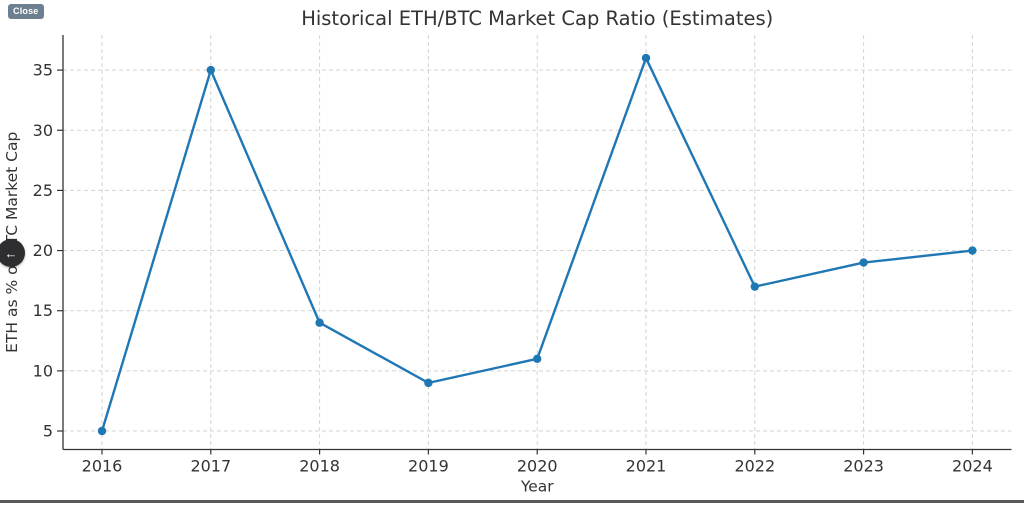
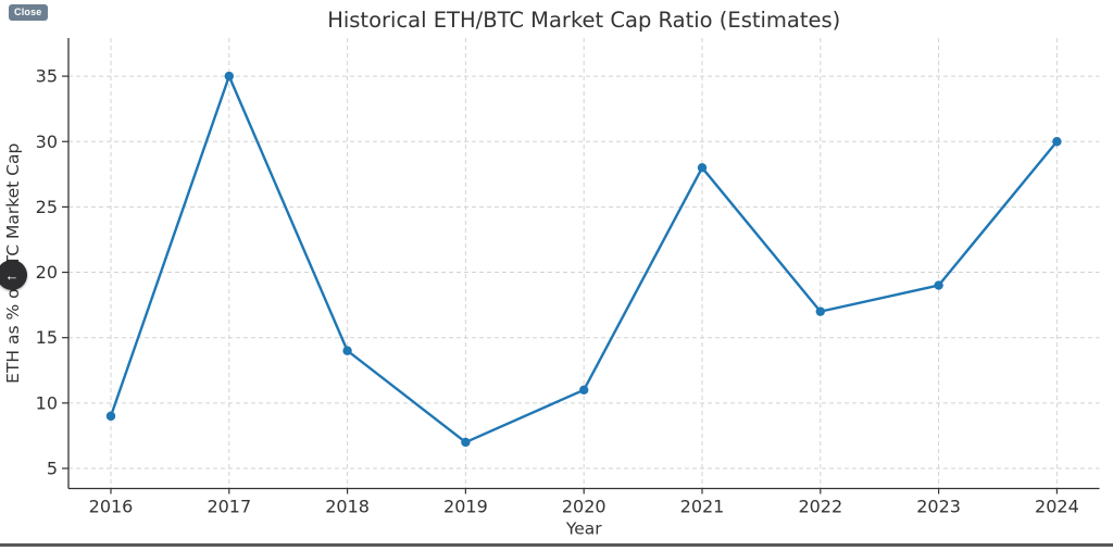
2016: 5 -> 9
2019: 9 -> 7
2021: 36 -> 28
2024: 20 -> 30
